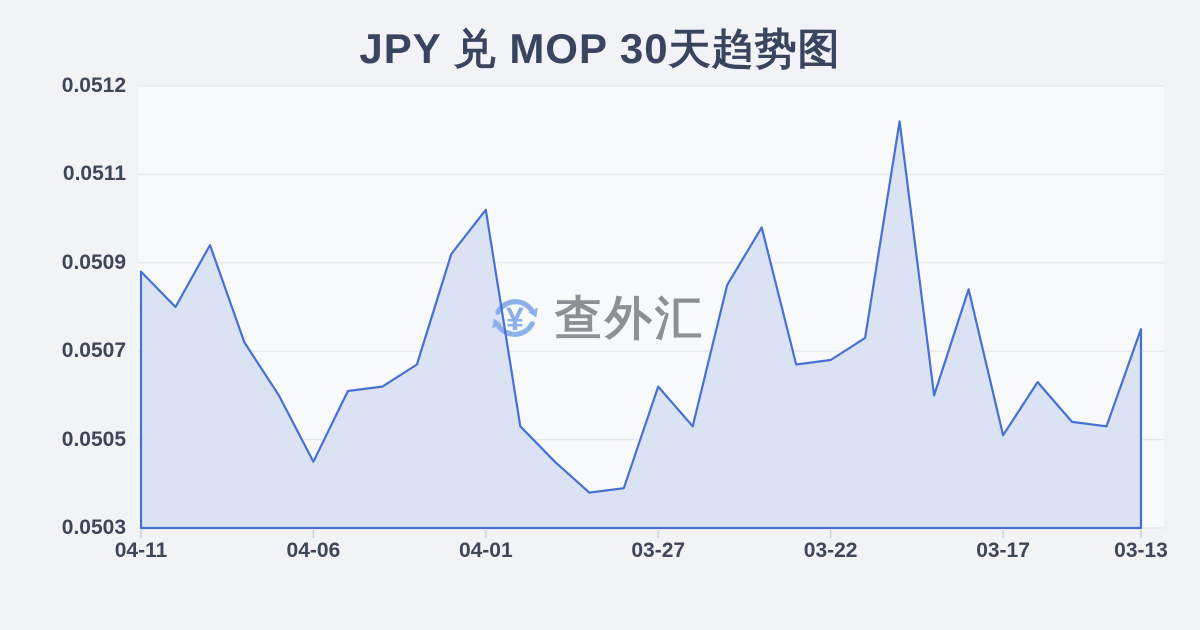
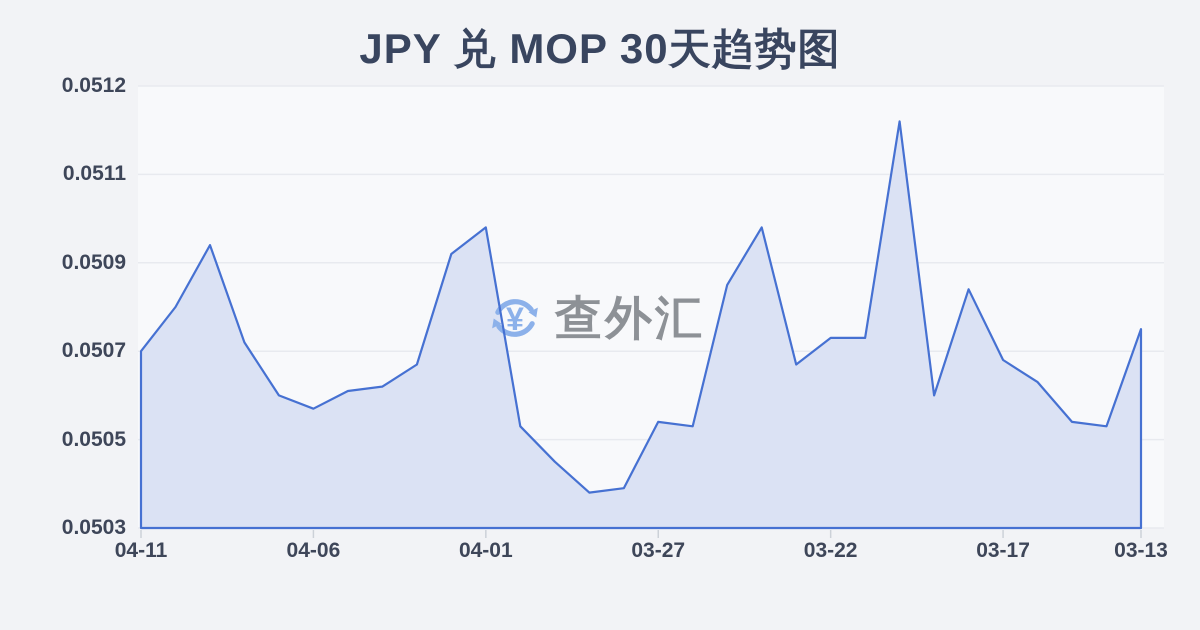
04-11: 0.05088 -> 0.05070
04-06: 0.05045 -> 0.05057
04-01: 0.05102 -> 0.05098
03-27: 0.05062 -> 0.05054
03-22: 0.05068 -> 0.05073
03-17: 0.05051 -> 0.05068
